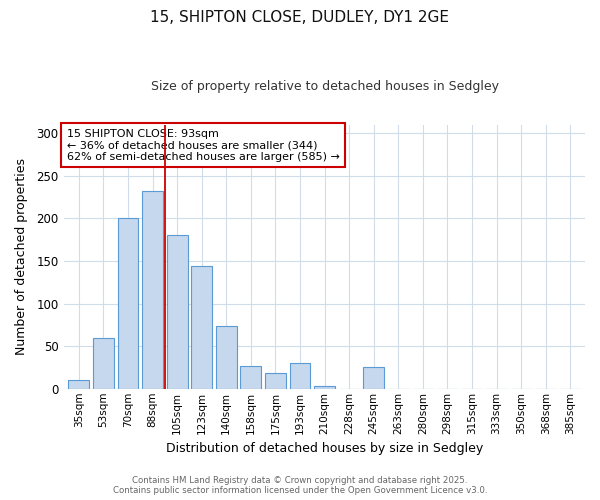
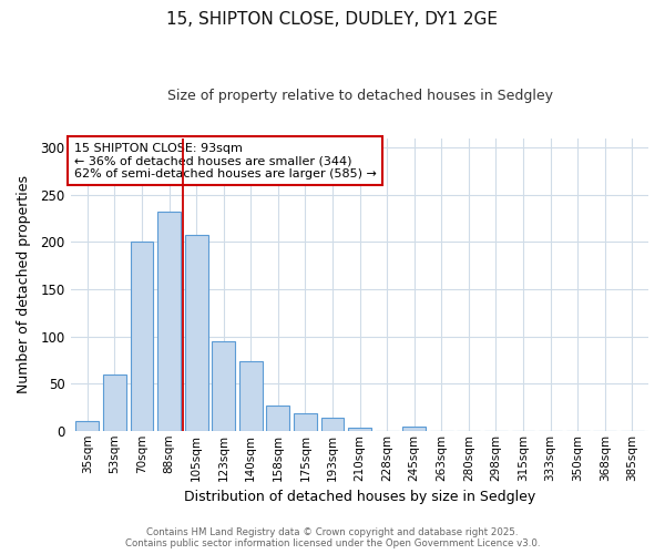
105sqm: 180 -> 208
123sqm: 144 -> 95
193sqm: 30 -> 14
245sqm: 26 -> 4
